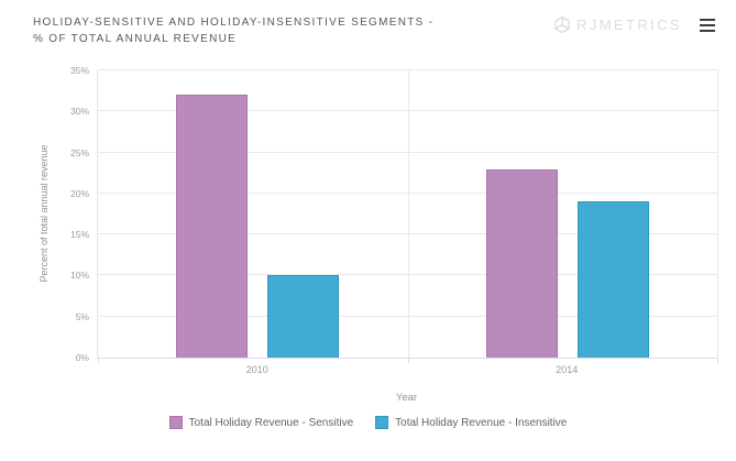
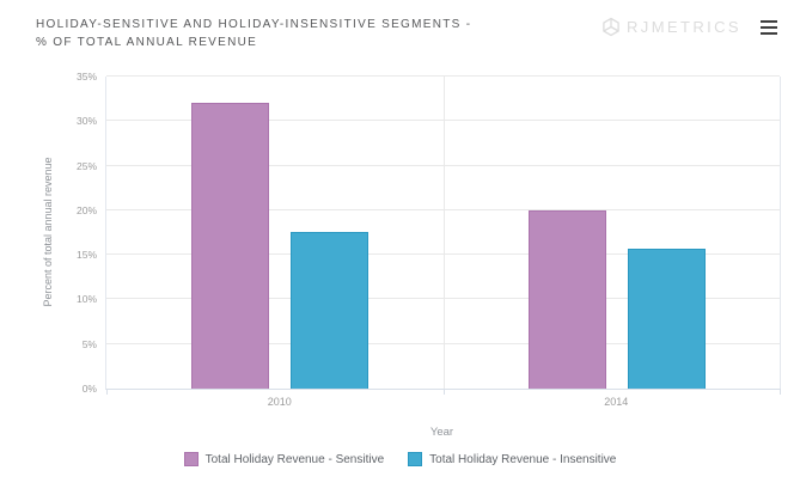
Total Holiday Revenue - Insensitive/2010: 10% -> 18%
Total Holiday Revenue - Sensitive/2014: 23% -> 20%
Total Holiday Revenue - Insensitive/2014: 19% -> 16%
